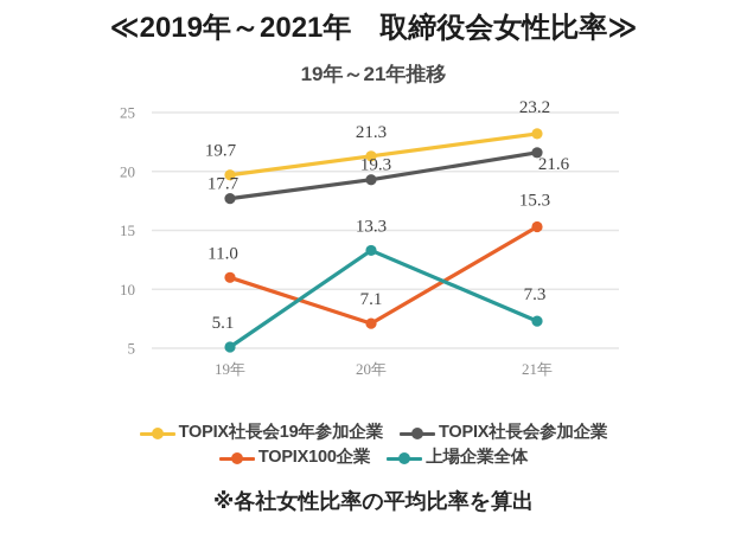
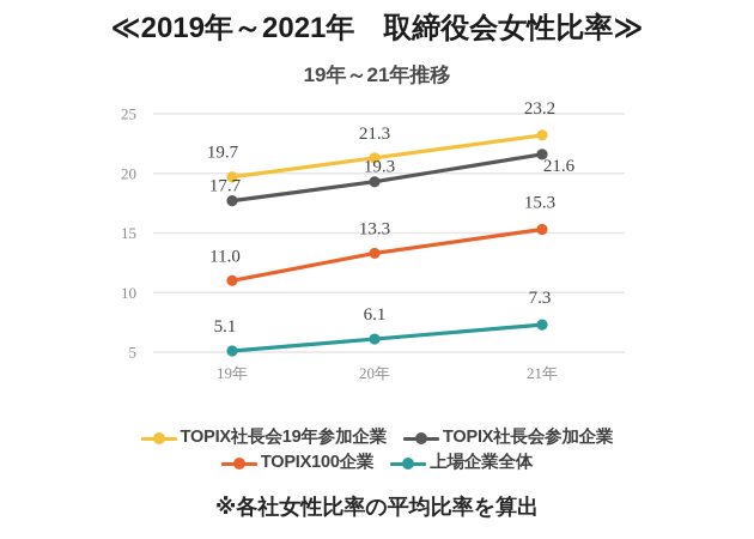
TOPIX100企業/20年: 7.1 -> 13.3
上場企業全体/20年: 13.3 -> 6.1
